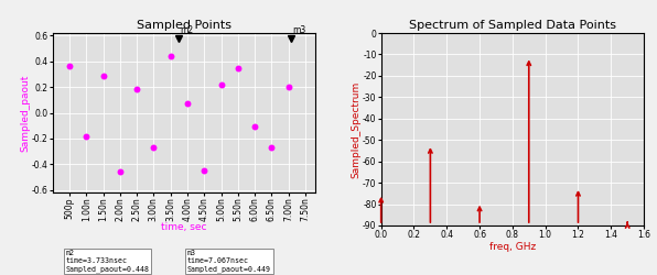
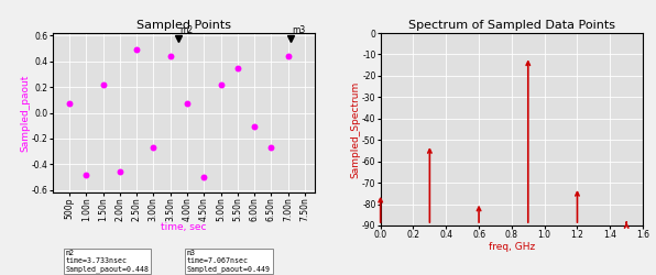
500p: 0.36 -> 0.07
1.00n: -0.18 -> -0.48
1.50n: 0.29 -> 0.22
2.50n: 0.18 -> 0.49
4.50n: -0.45 -> -0.50
7.00n: 0.20 -> 0.44
